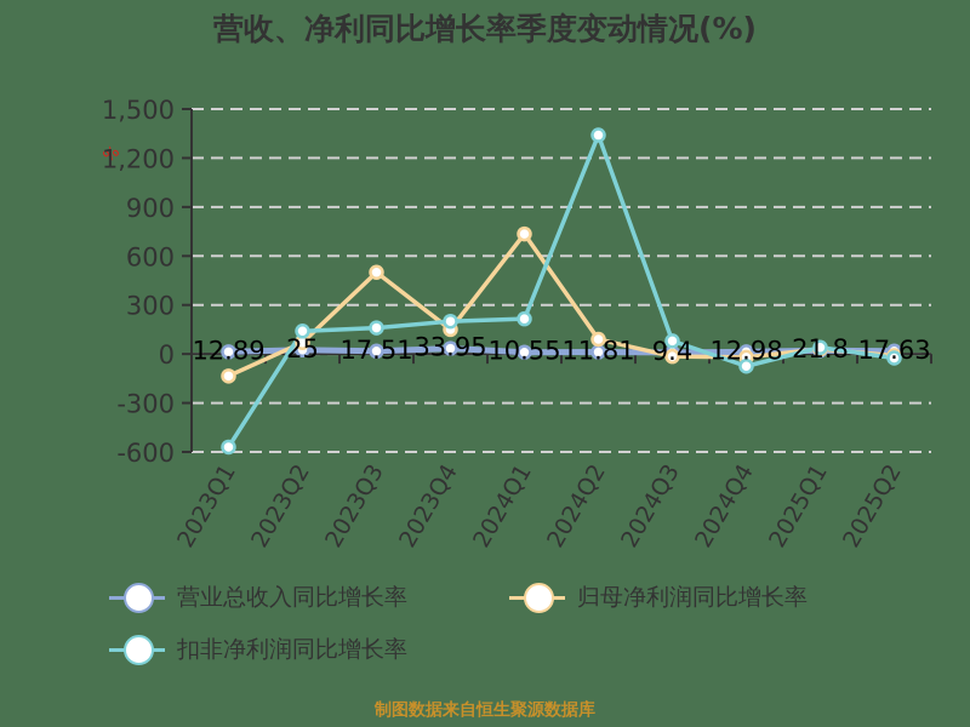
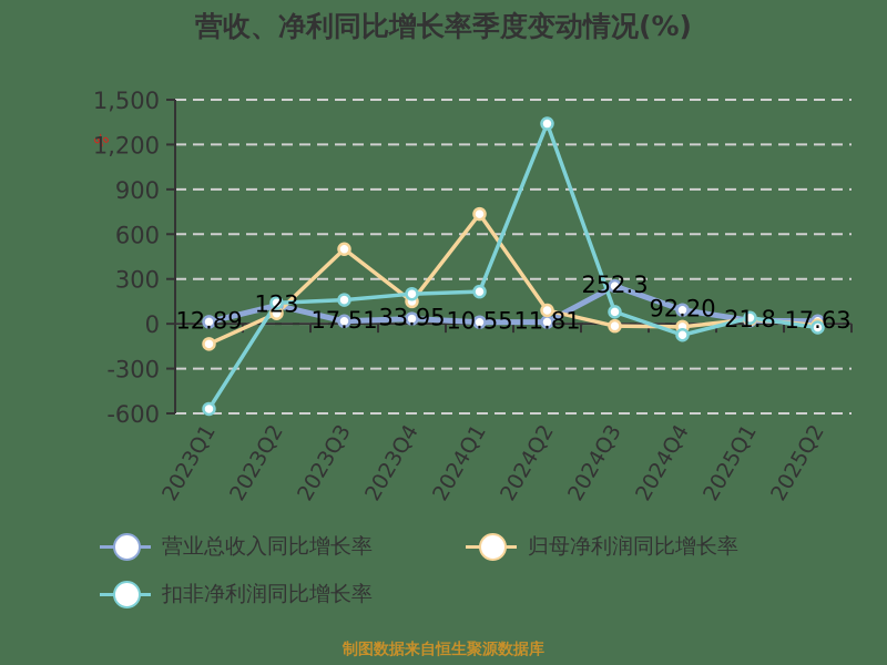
营业总收入同比增长率/2023Q2: 25 -> 123
营业总收入同比增长率/2024Q3: 9.4 -> 252.3
营业总收入同比增长率/2024Q4: 12.98 -> 92.20
